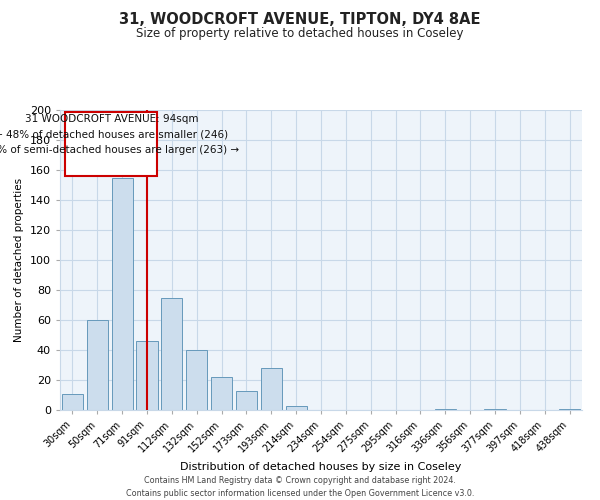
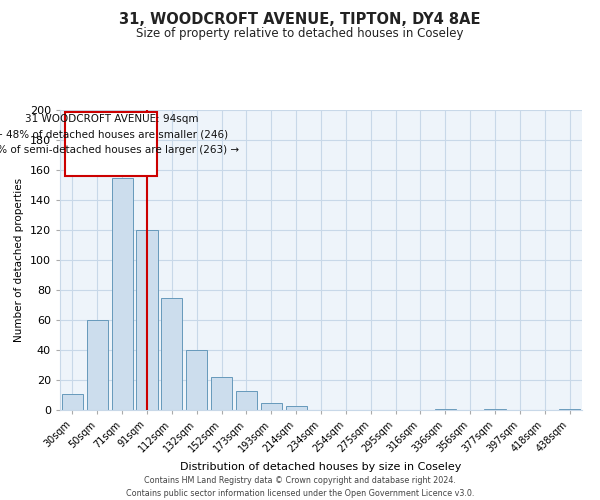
91sqm: 46 -> 120
193sqm: 28 -> 5
